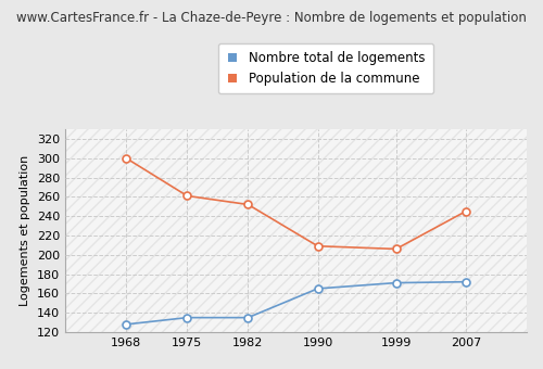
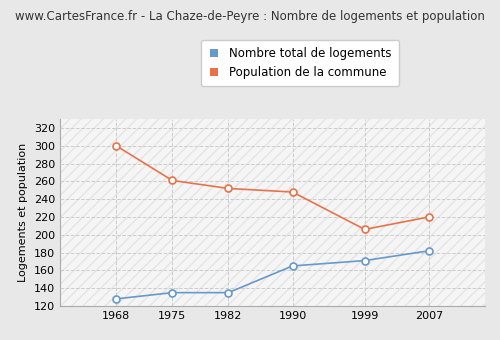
Population de la commune/1990: 209 -> 248
Nombre total de logements/2007: 172 -> 182
Population de la commune/2007: 245 -> 220
